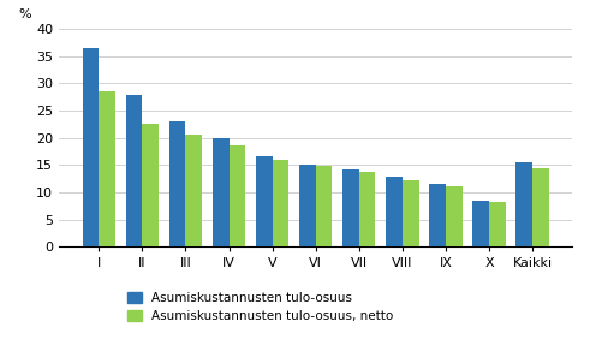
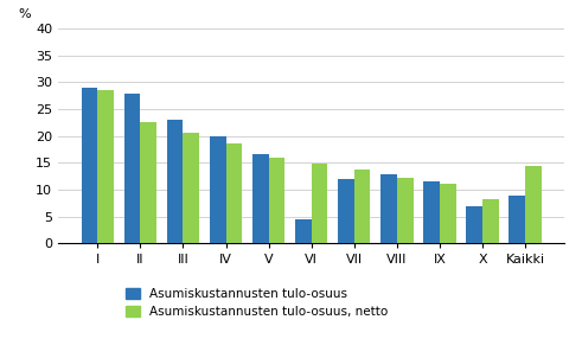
Asumiskustannusten tulo-osuus/I: 36.5 -> 29.0
Asumiskustannusten tulo-osuus/VI: 15.2 -> 4.5
Asumiskustannusten tulo-osuus/VII: 14.1 -> 12.0
Asumiskustannusten tulo-osuus/X: 8.4 -> 7.0
Asumiskustannusten tulo-osuus/Kaikki: 15.6 -> 9.0
